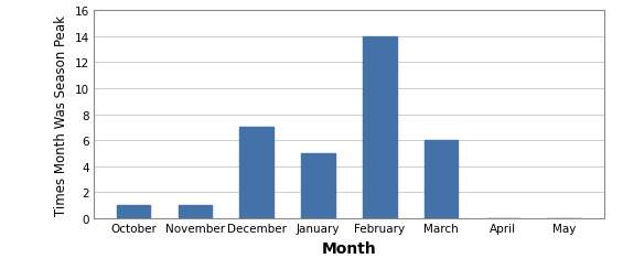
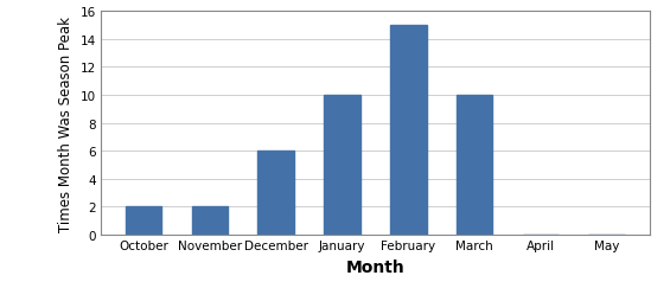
October: 1 -> 2
November: 1 -> 2
December: 7 -> 6
January: 5 -> 10
February: 14 -> 15
March: 6 -> 10
